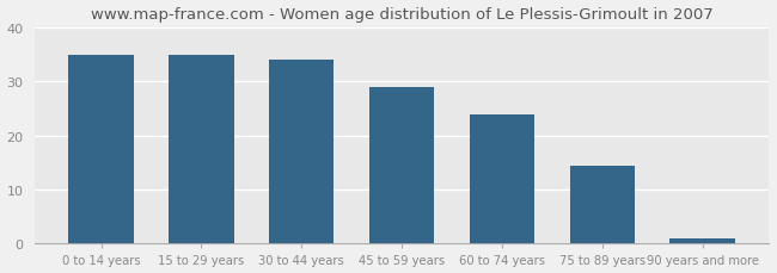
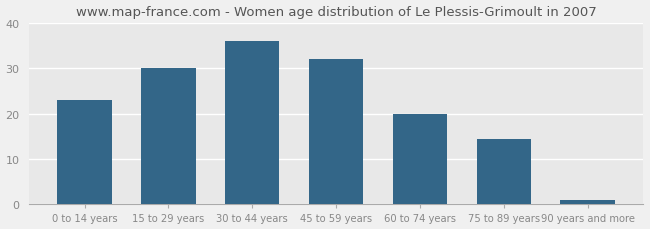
0 to 14 years: 35.0 -> 23.0
15 to 29 years: 35.0 -> 30.0
30 to 44 years: 34.0 -> 36.0
45 to 59 years: 29.0 -> 32.0
60 to 74 years: 24.0 -> 20.0
